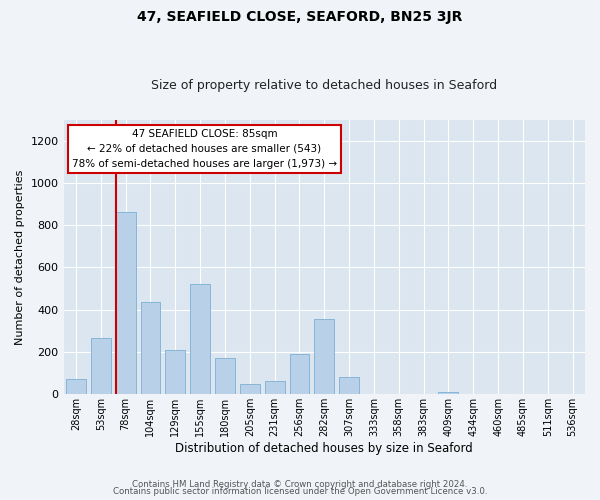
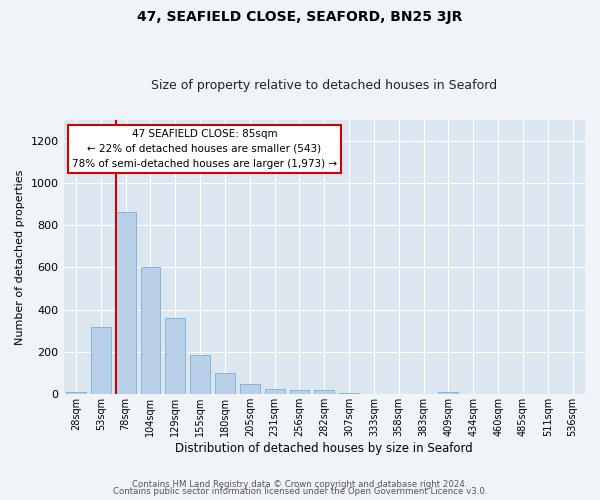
28sqm: 70 -> 10
53sqm: 265 -> 318
104sqm: 435 -> 600
129sqm: 210 -> 362
155sqm: 520 -> 185
180sqm: 170 -> 100
231sqm: 65 -> 25
256sqm: 190 -> 20
282sqm: 355 -> 18
307sqm: 80 -> 5
